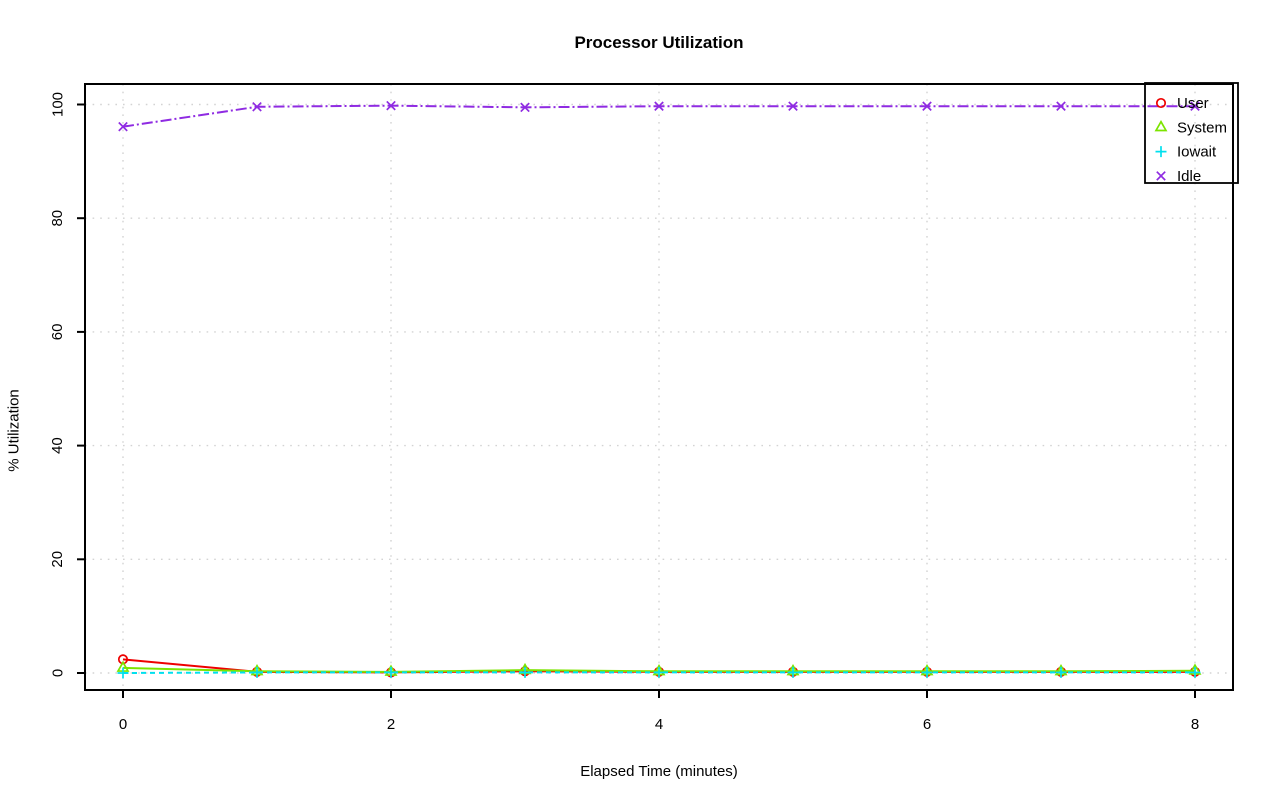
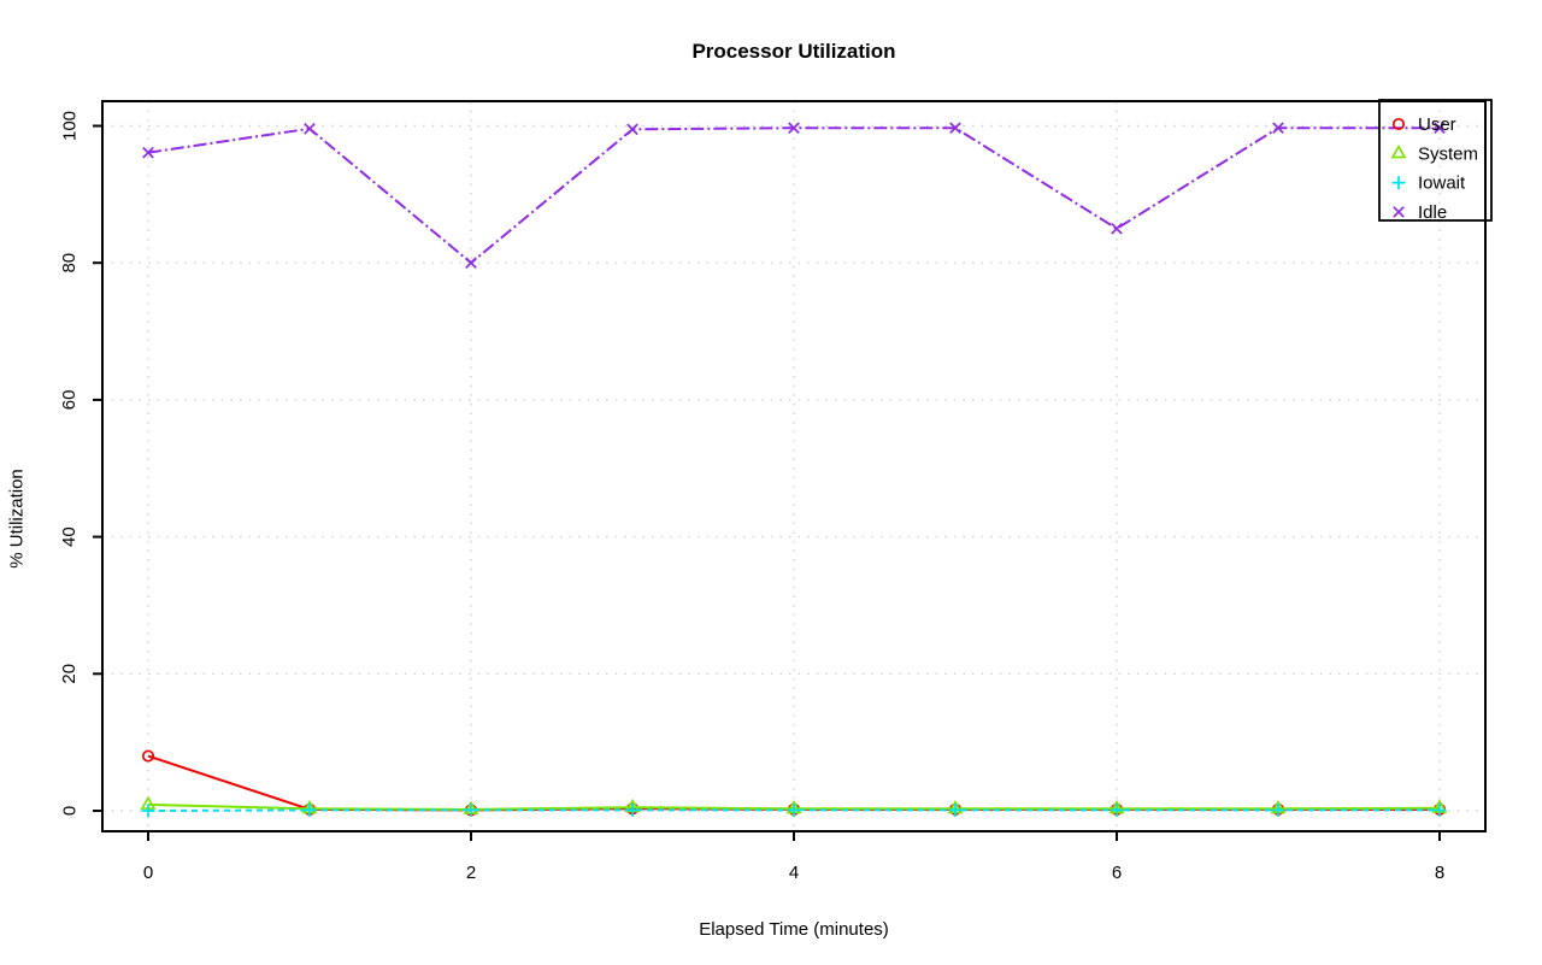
User/0: 2 -> 8
Idle/2: 100 -> 80
Idle/6: 100 -> 85
